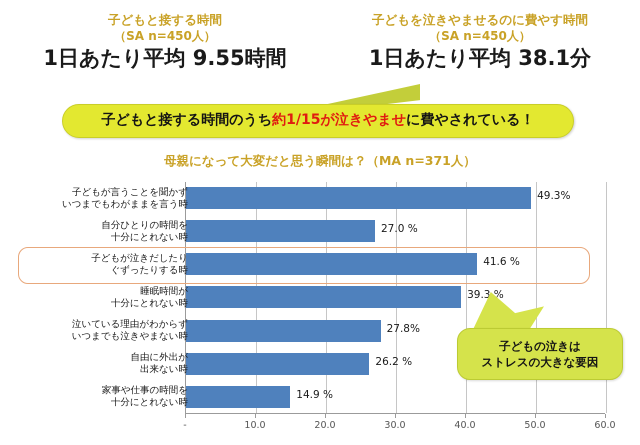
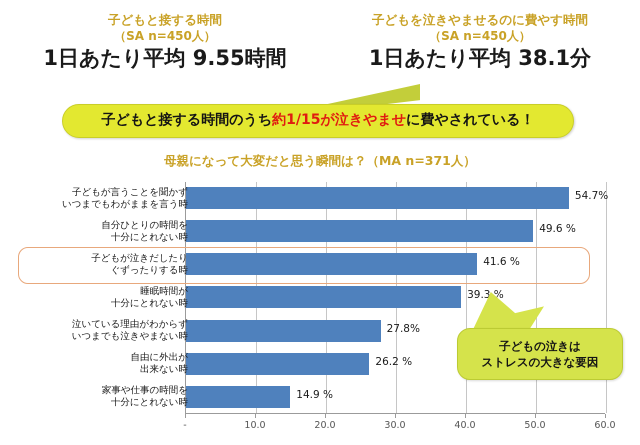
子どもが言うことを聞かず いつまでもわがままを言う時: 49.3% -> 54.7%
自分ひとりの時間を 十分にとれない時: 27.0 -> 49.6
